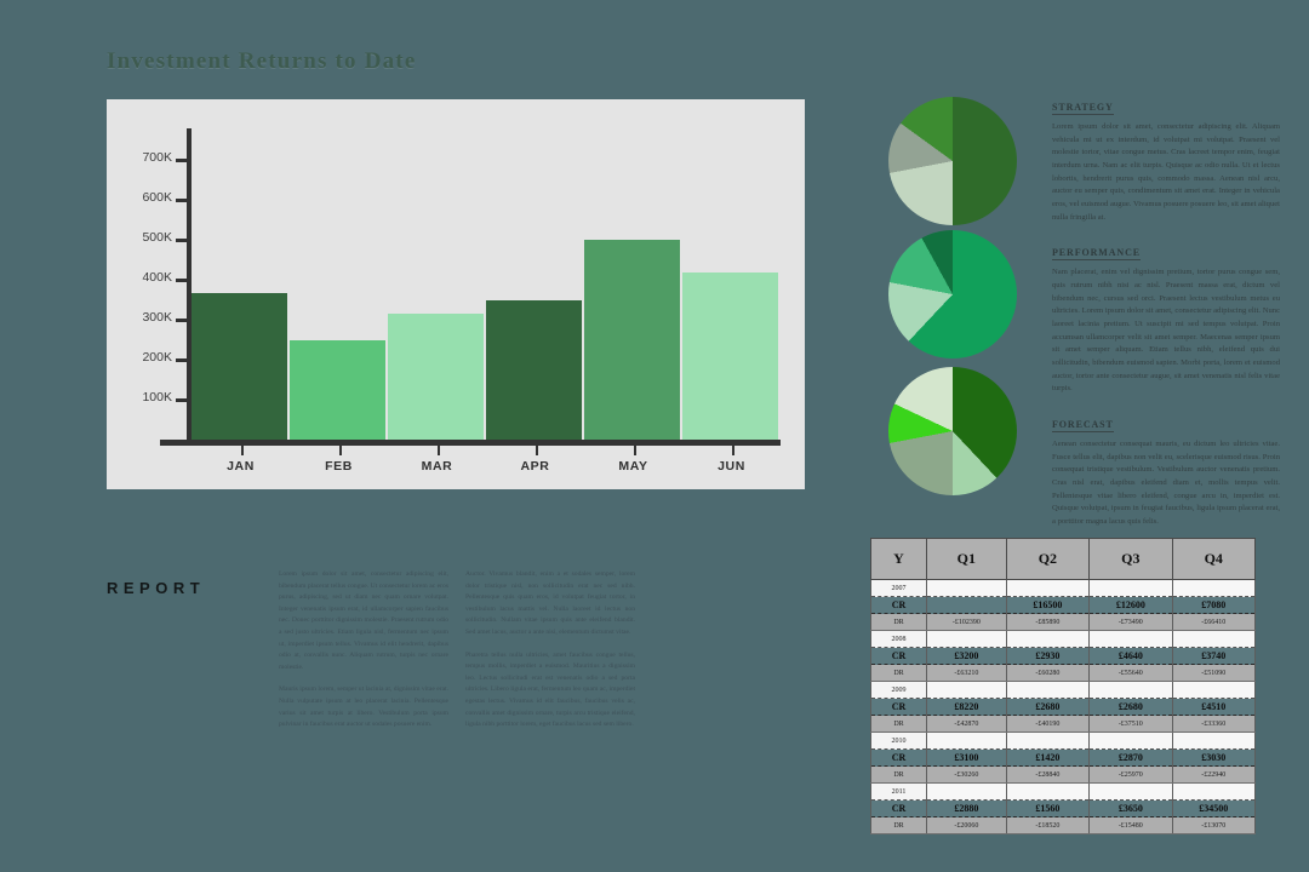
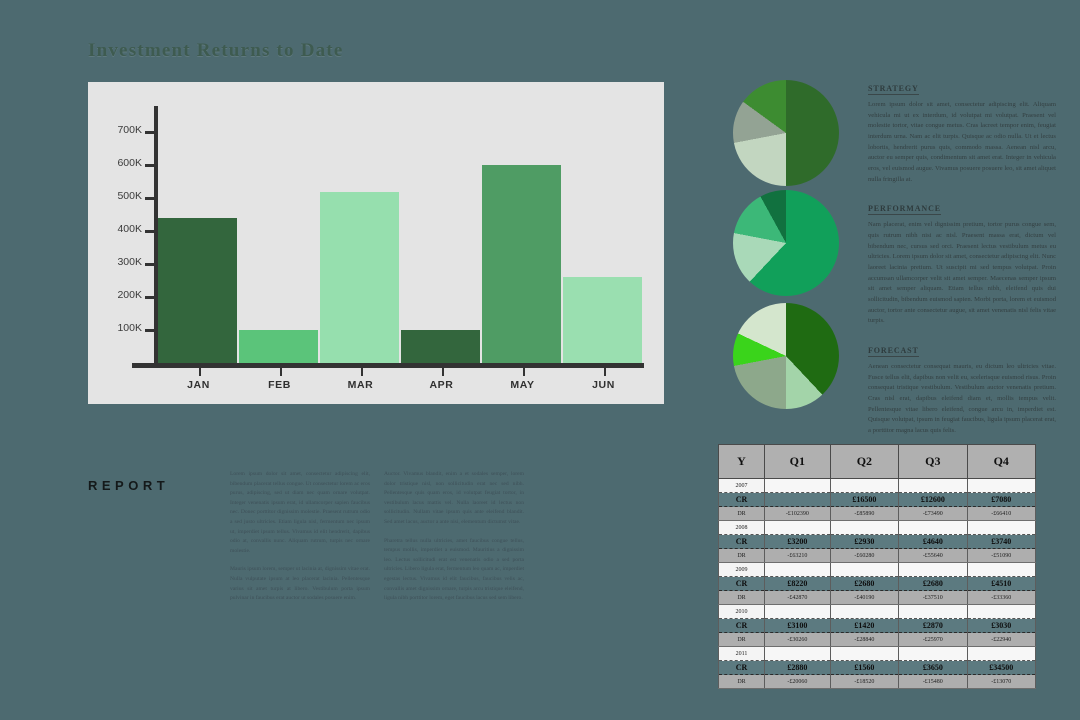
JAN: 370K -> 440K
FEB: 250K -> 100K
MAR: 320K -> 520K
APR: 350K -> 100K
MAY: 500K -> 600K
JUN: 420K -> 260K
